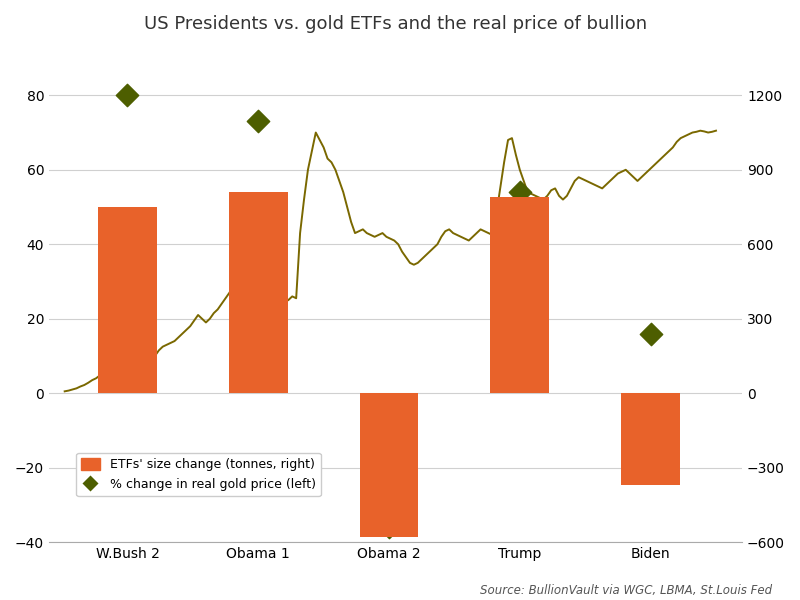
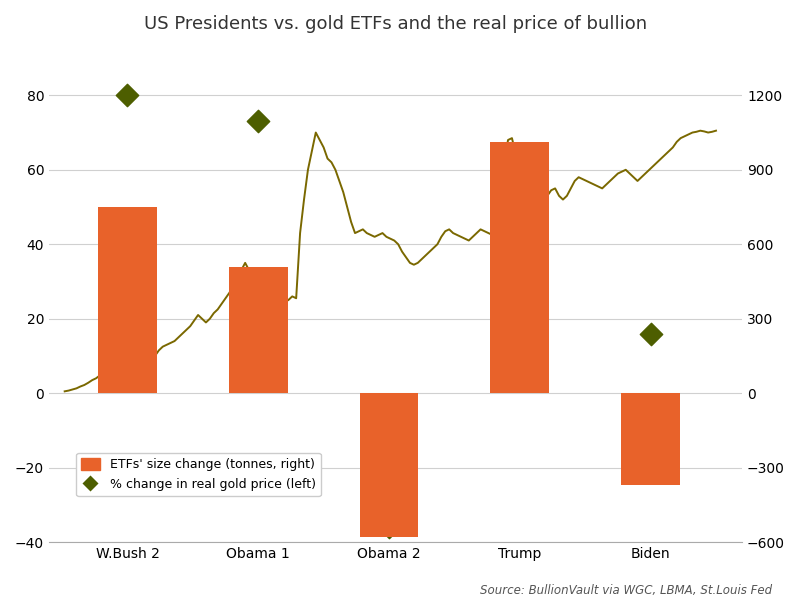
ETFs' size change (tonnes, right)/Obama 1: 810 -> 510
ETFs' size change (tonnes, right)/Trump: 790 -> 1010
